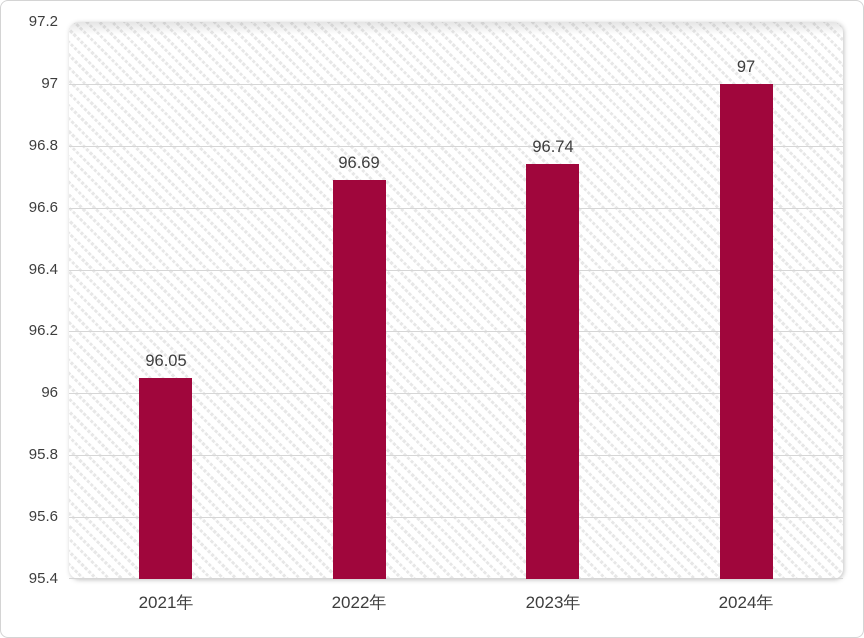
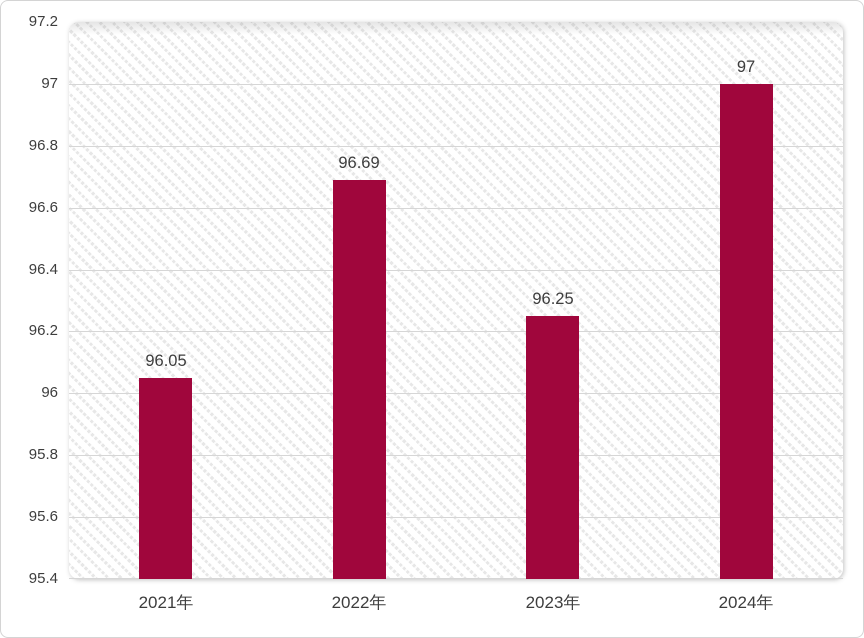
2023年: 96.74 -> 96.25
